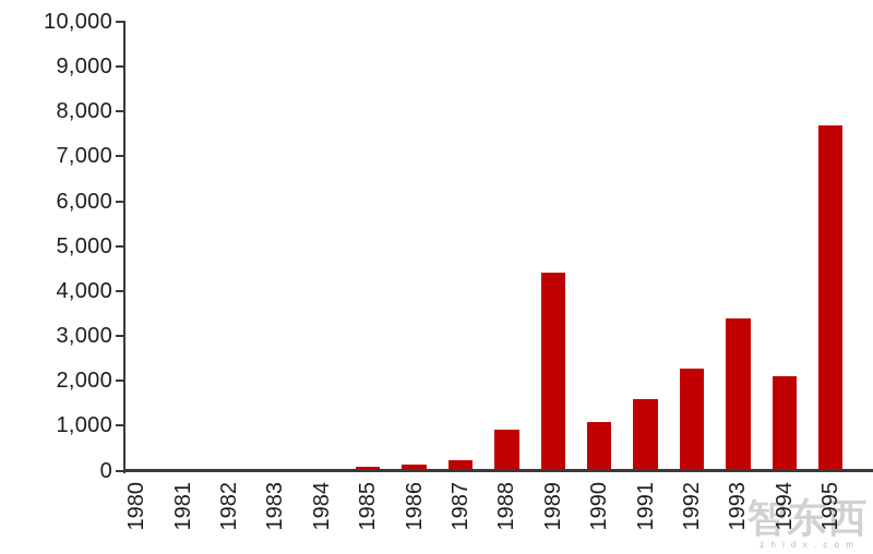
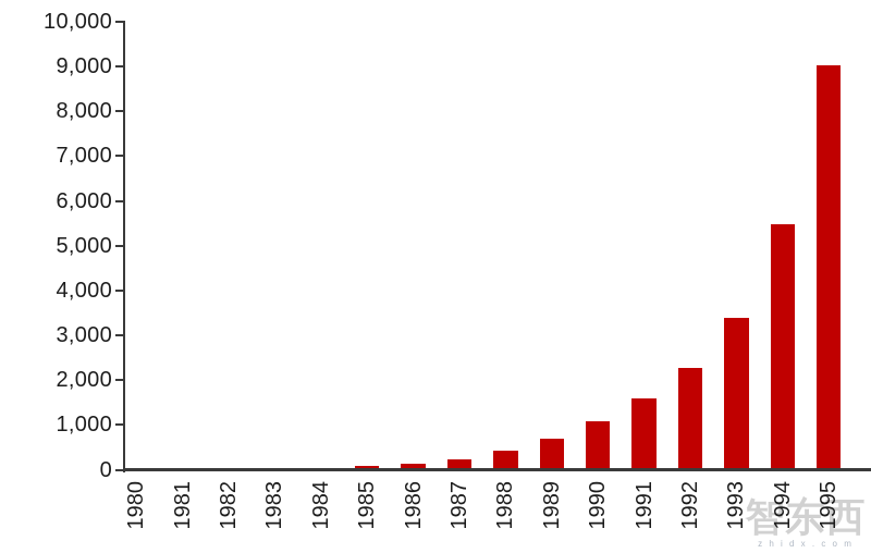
1988: 900 -> 400
1989: 4400 -> 700
1994: 2100 -> 5500
1995: 7700 -> 9000
